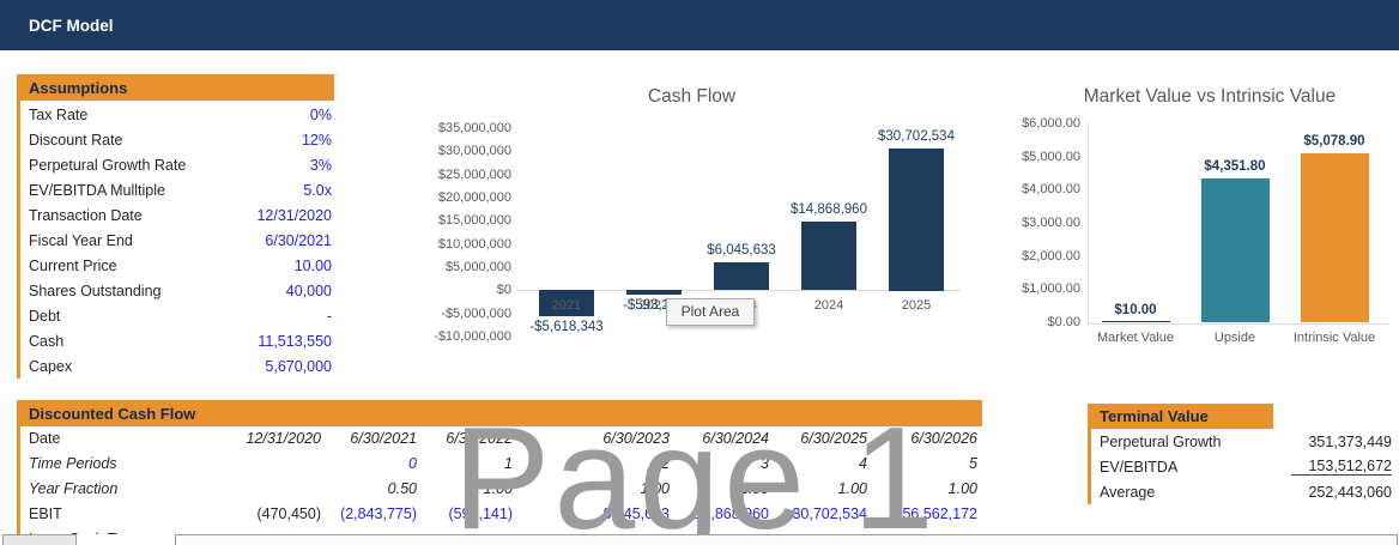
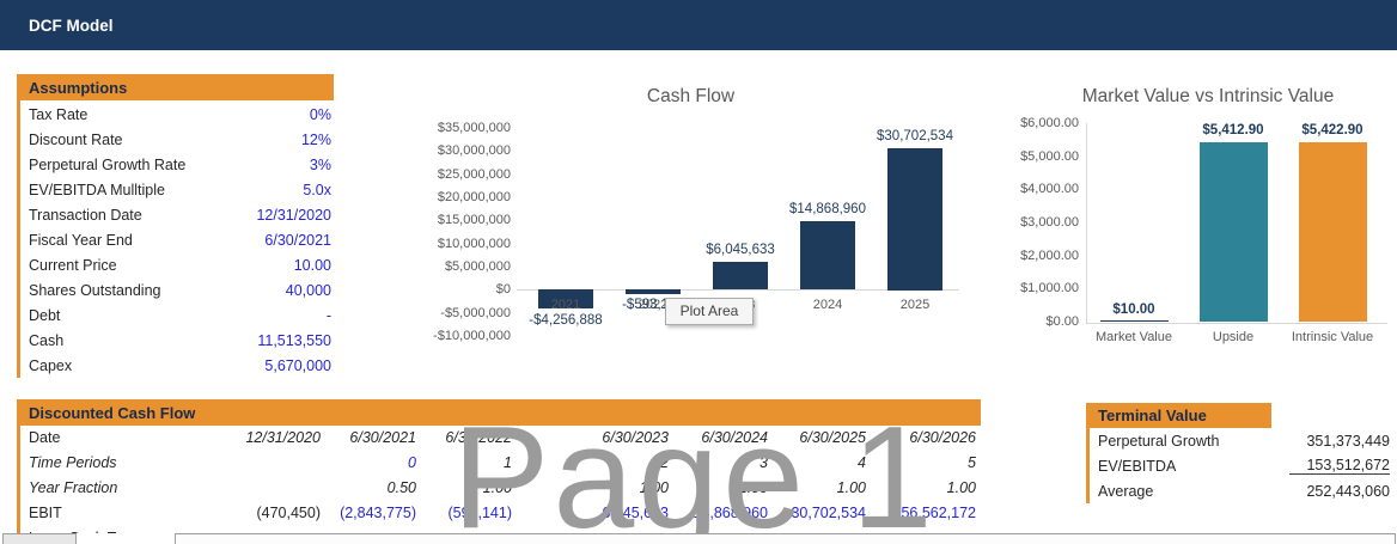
Cash Flow/2021: -$5,618,343 -> -$4,256,888
Market Value vs Intrinsic Value/Upside: $4,351.80 -> $5,412.90
Market Value vs Intrinsic Value/Intrinsic Value: $5,078.90 -> $5,422.90
